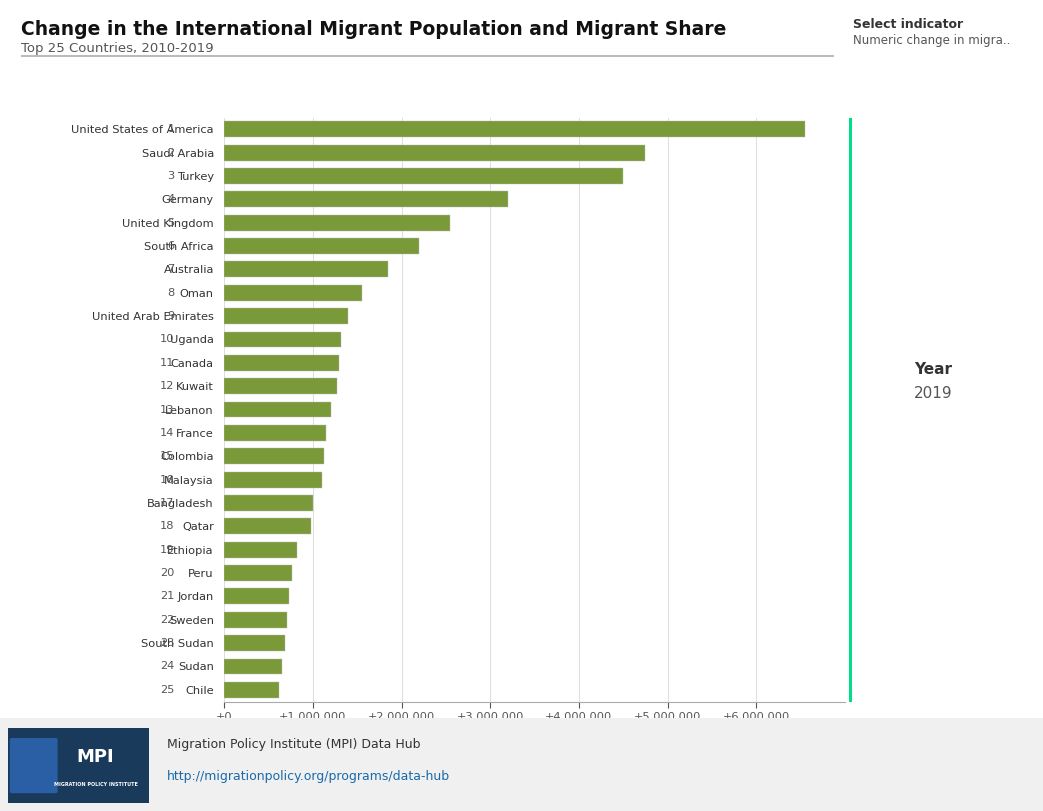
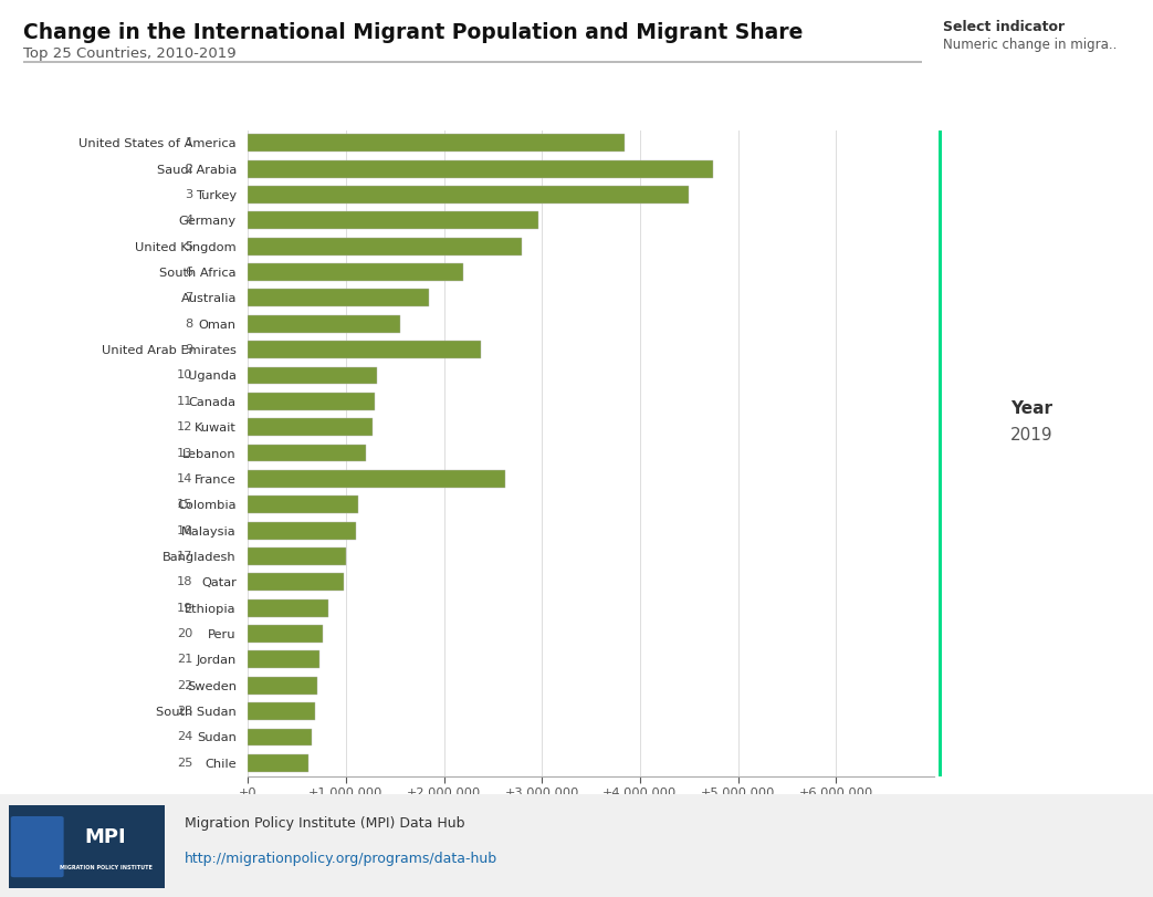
United States of America: 6,550,000 -> 3,840,000
Germany: 3,200,000 -> 2,960,000
United Kingdom: 2,550,000 -> 2,800,000
United Arab Emirates: 1,400,000 -> 2,380,000
France: 1,150,000 -> 2,620,000
